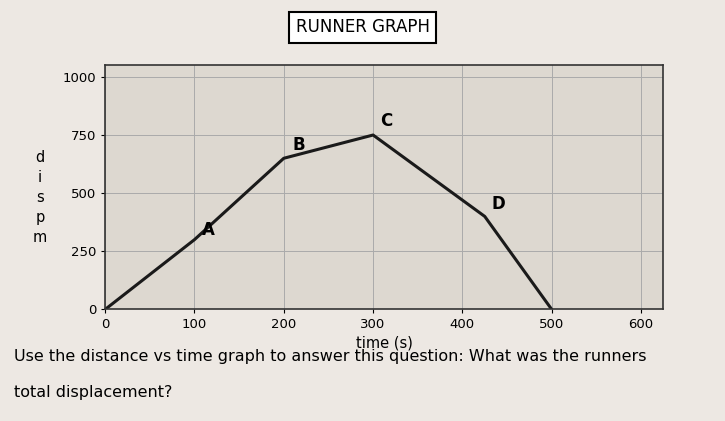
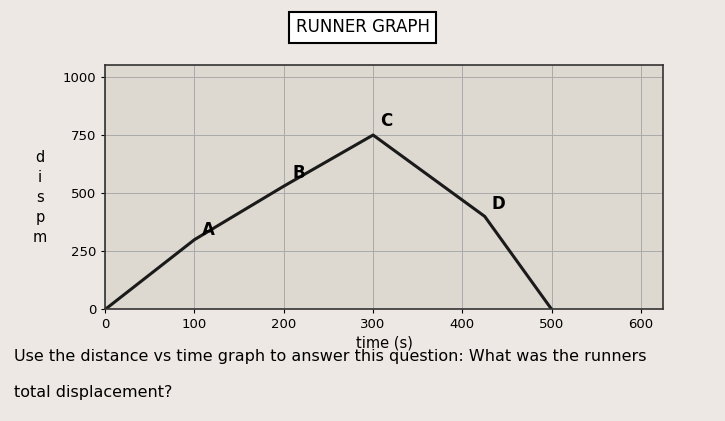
200: 650 -> 530
